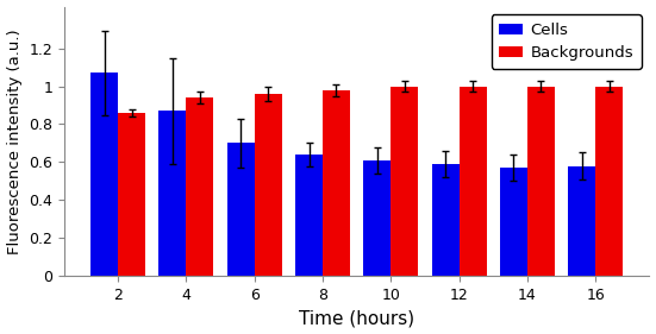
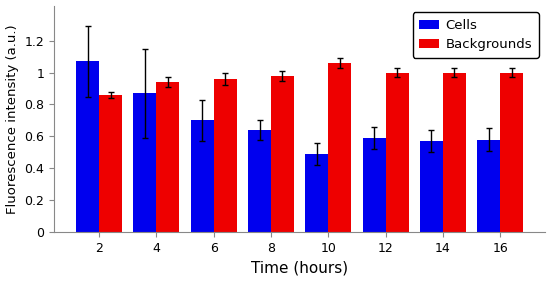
Cells/10: 0.61 -> 0.49
Backgrounds/10: 1.00 -> 1.06
